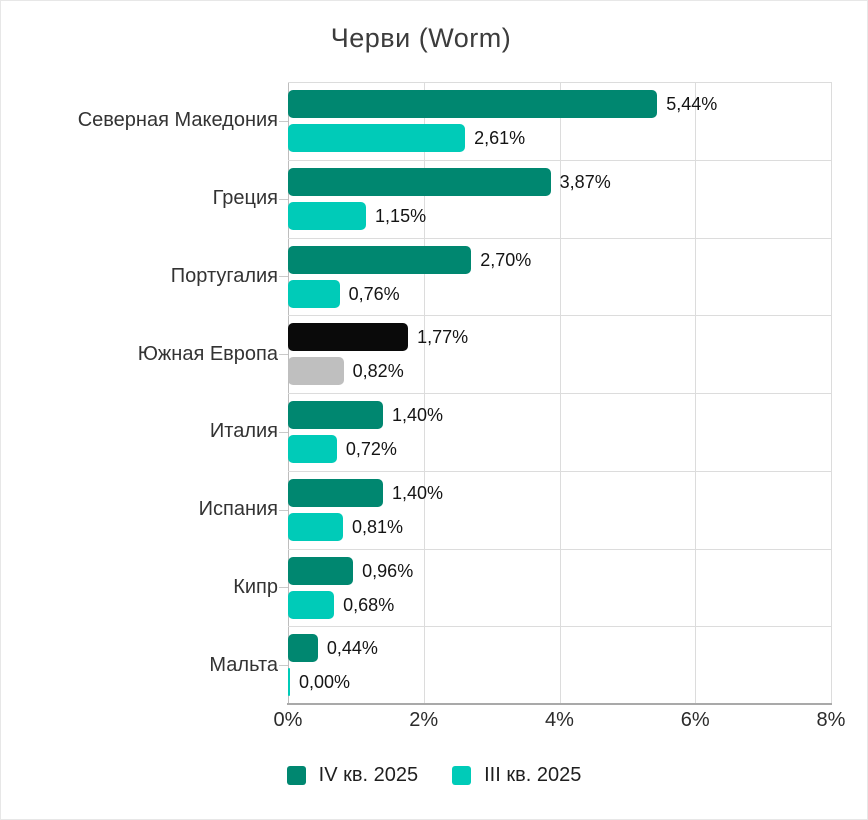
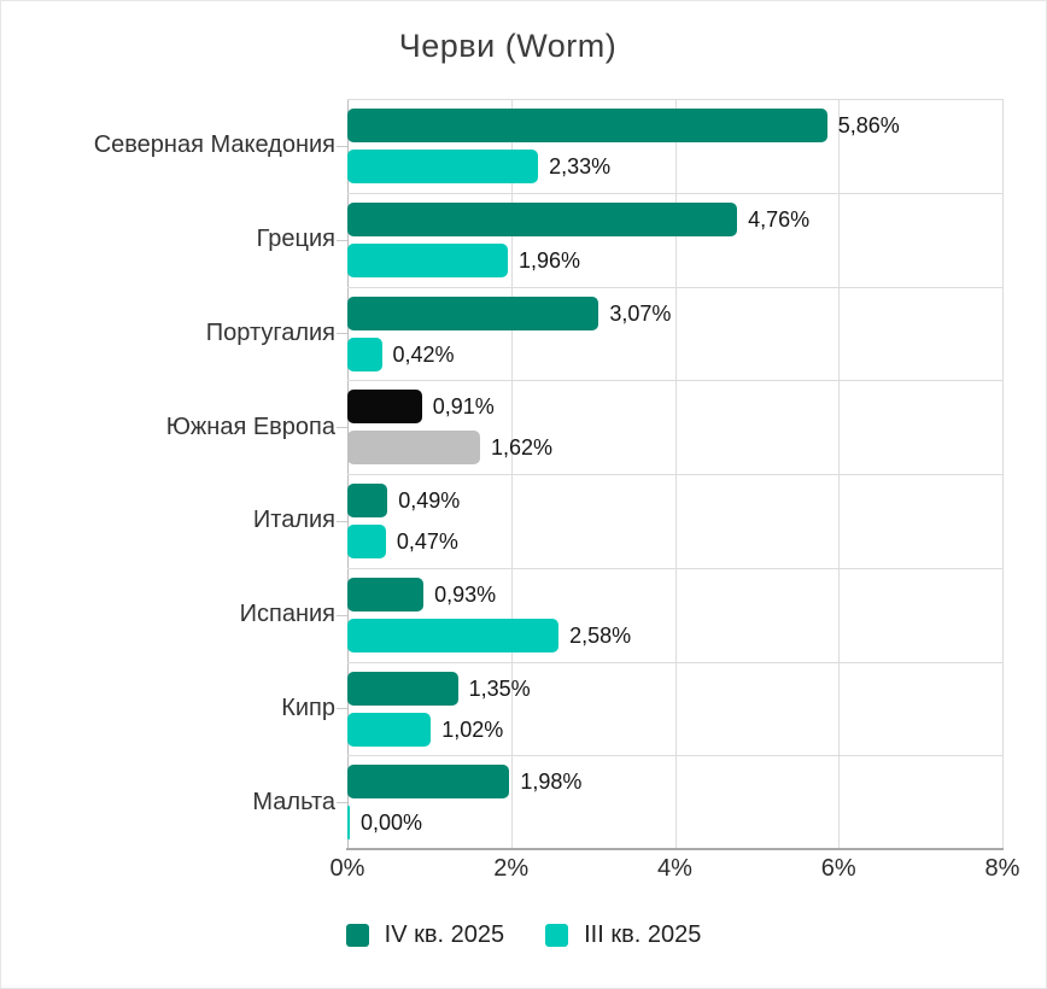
IV кв. 2025/Северная Македония: 5,44% -> 5,86%
III кв. 2025/Северная Македония: 2,61% -> 2,33%
IV кв. 2025/Греция: 3,87% -> 4,76%
III кв. 2025/Греция: 1,15% -> 1,96%
IV кв. 2025/Португалия: 2,70% -> 3,07%
III кв. 2025/Португалия: 0,76% -> 0,42%
IV кв. 2025/Южная Европа: 1,77% -> 0,91%
III кв. 2025/Южная Европа: 0,82% -> 1,62%
IV кв. 2025/Италия: 1,40% -> 0,49%
III кв. 2025/Италия: 0,72% -> 0,47%
IV кв. 2025/Испания: 1,40% -> 0,93%
III кв. 2025/Испания: 0,81% -> 2,58%
IV кв. 2025/Кипр: 0,96% -> 1,35%
III кв. 2025/Кипр: 0,68% -> 1,02%
IV кв. 2025/Мальта: 0,44% -> 1,98%
